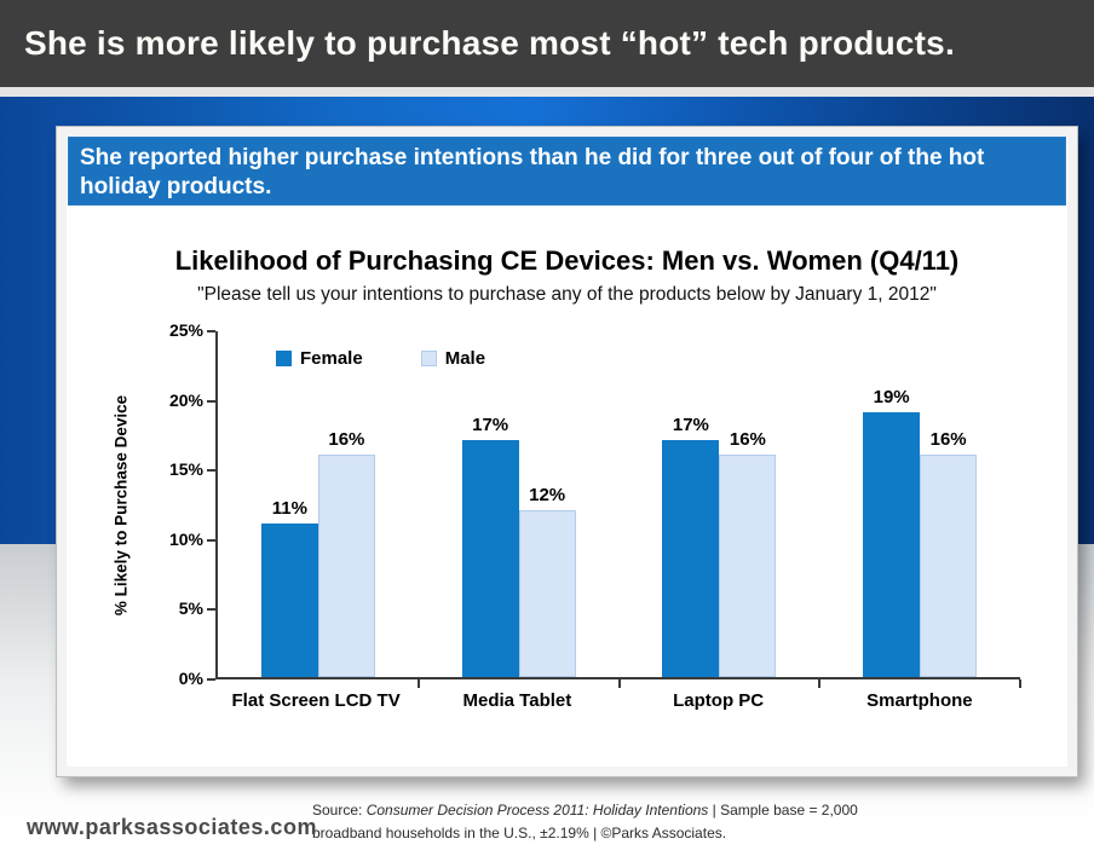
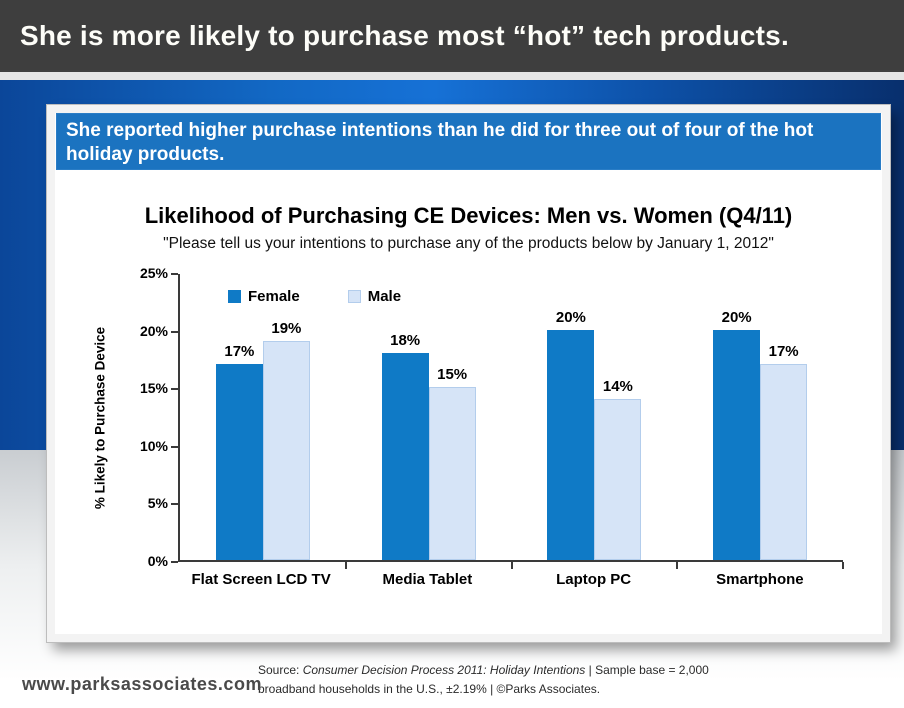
Female/Flat Screen LCD TV: 11% -> 17%
Male/Flat Screen LCD TV: 16% -> 19%
Female/Media Tablet: 17% -> 18%
Male/Media Tablet: 12% -> 15%
Female/Laptop PC: 17% -> 20%
Male/Laptop PC: 16% -> 14%
Female/Smartphone: 19% -> 20%
Male/Smartphone: 16% -> 17%
